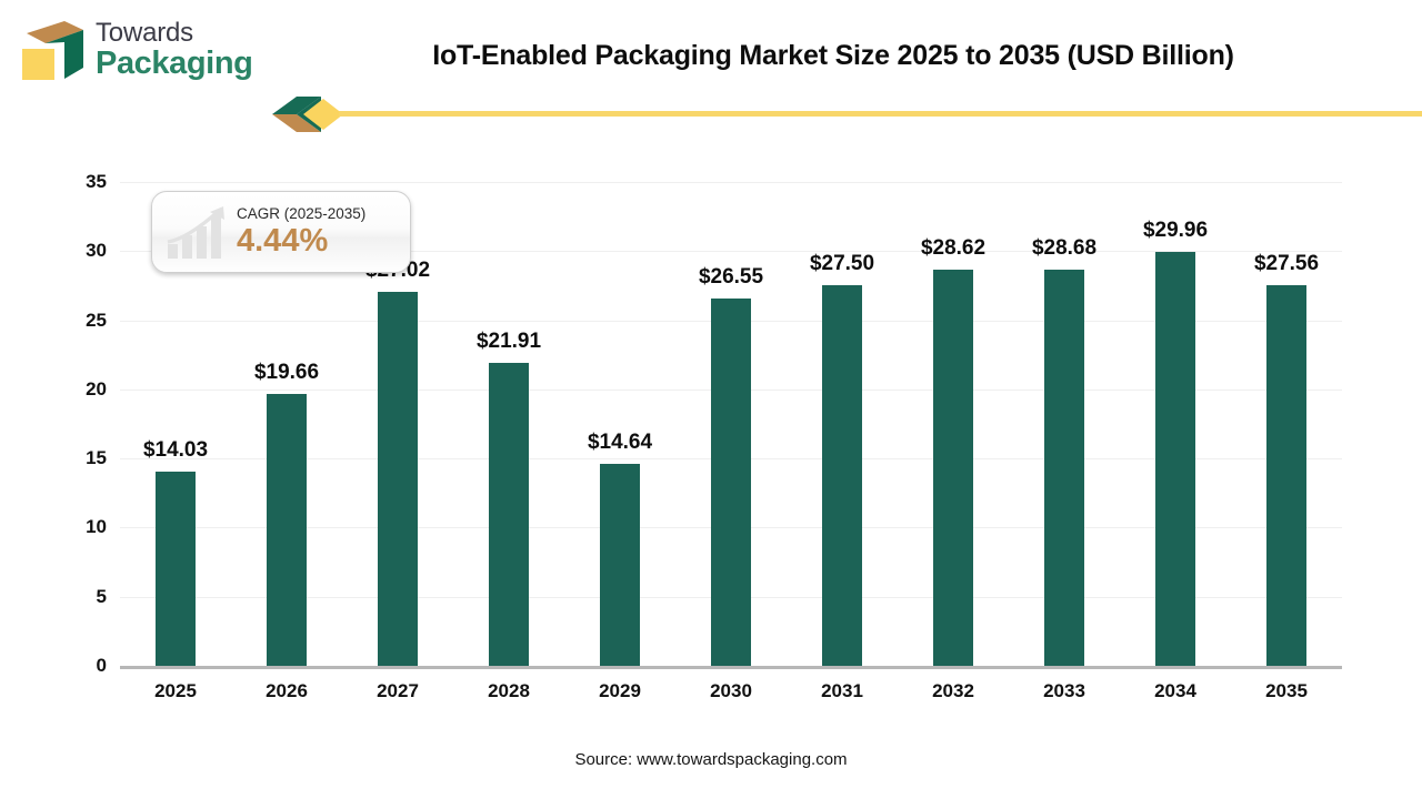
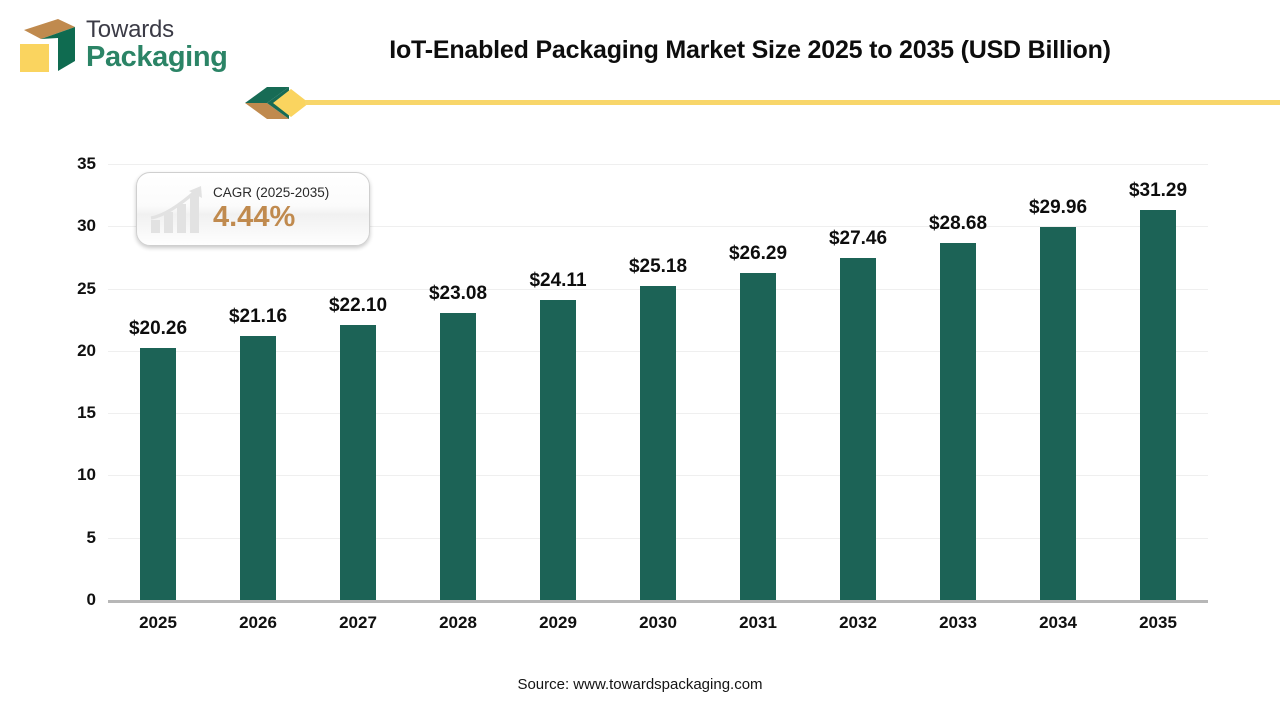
2025: $14.03 -> $20.26
2026: $19.66 -> $21.16
2027: $27.02 -> $22.10
2028: $21.91 -> $23.08
2029: $14.64 -> $24.11
2030: $26.55 -> $25.18
2031: $27.50 -> $26.29
2032: $28.62 -> $27.46
2035: $27.56 -> $31.29
